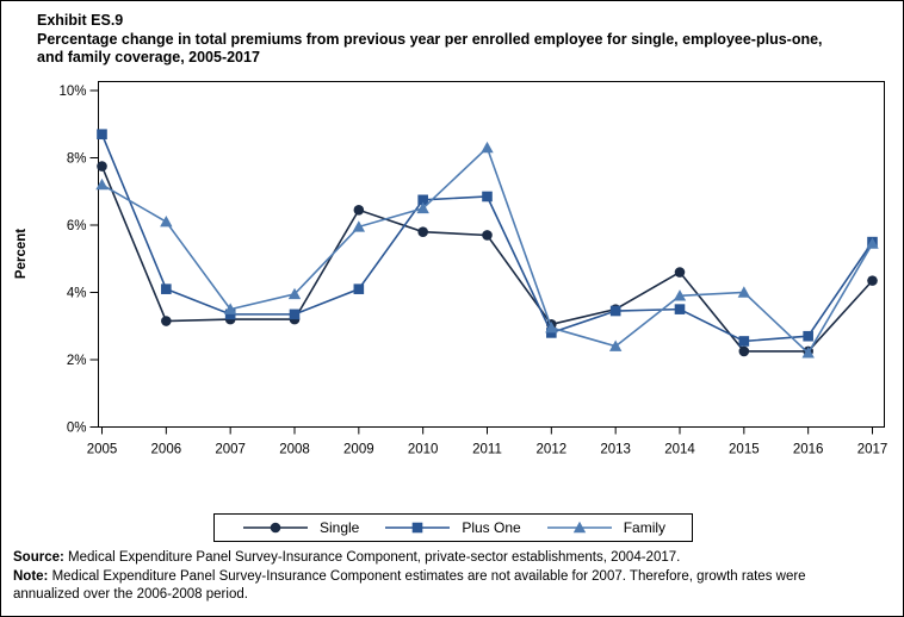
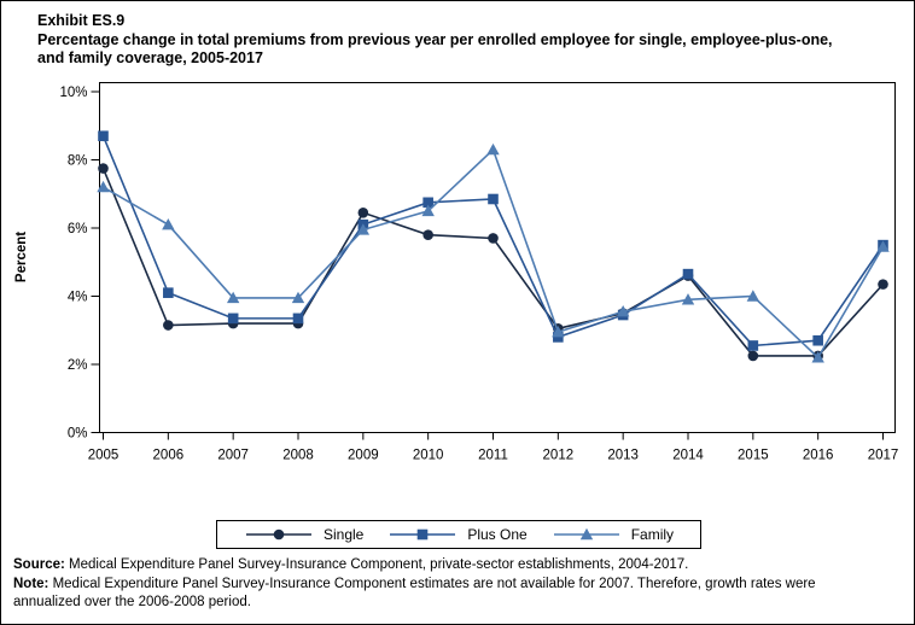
Family/2007: 3.5% -> 4.0%
Plus One/2009: 4.1% -> 6.1%
Family/2013: 2.4% -> 3.5%
Plus One/2014: 3.5% -> 4.7%
